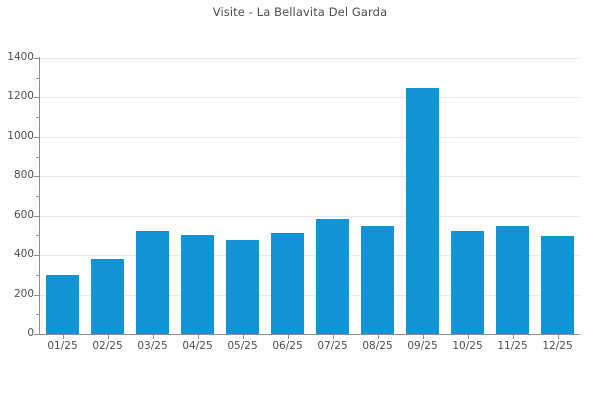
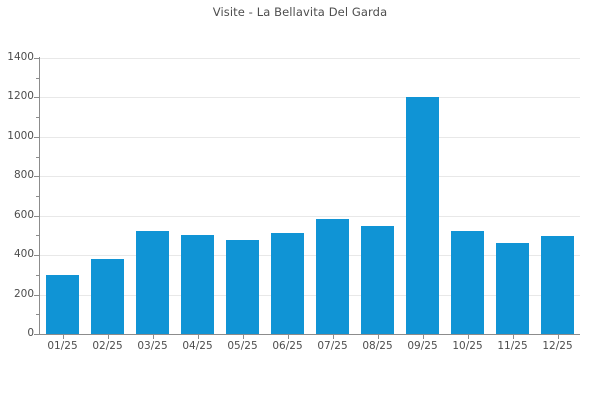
09/25: 1250 -> 1200
11/25: 550 -> 460
